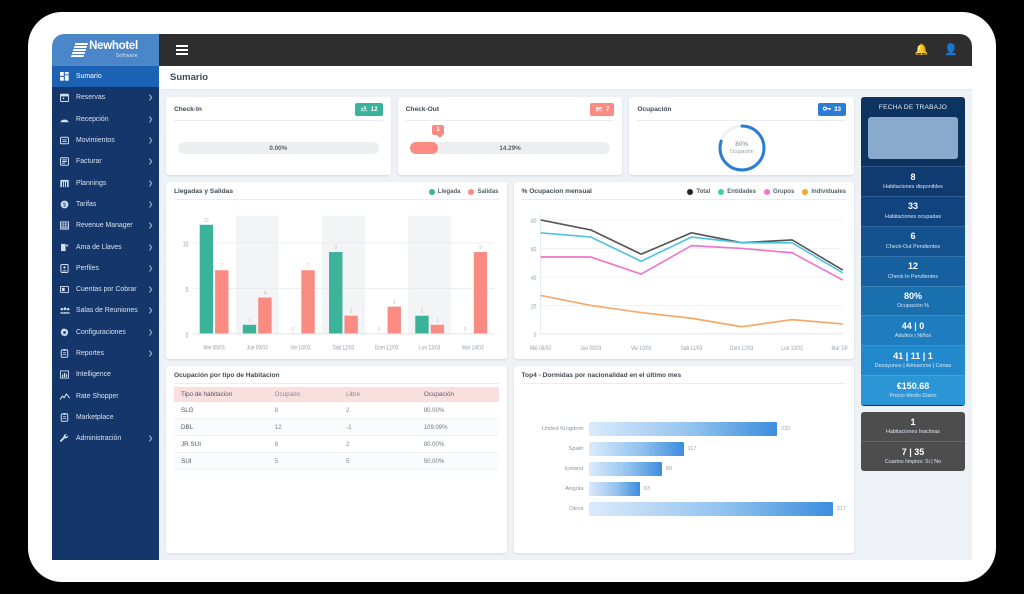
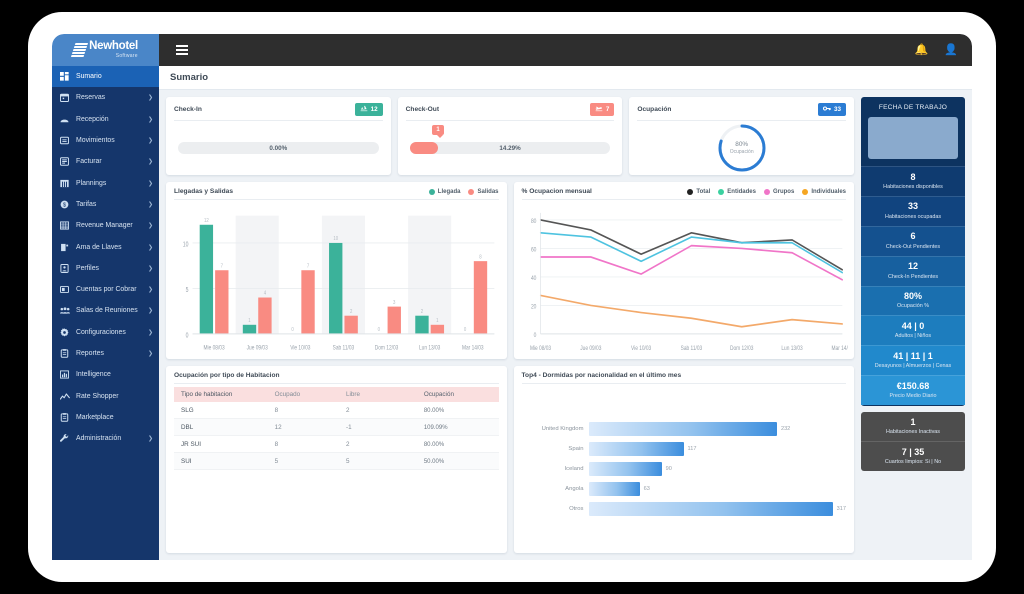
Llegadas y Salidas/Llegada/Sab 11/03: 9 -> 10
Llegadas y Salidas/Salidas/Mar 14/03: 9 -> 8
